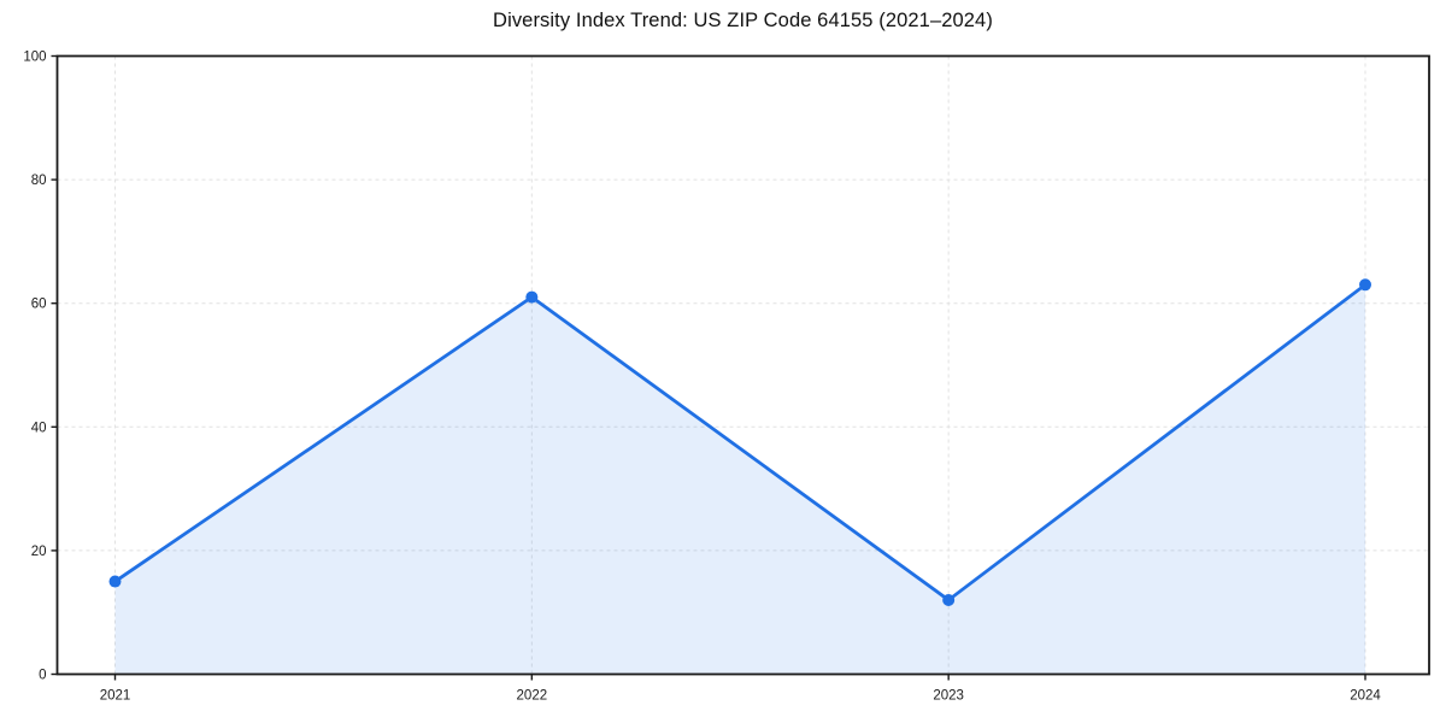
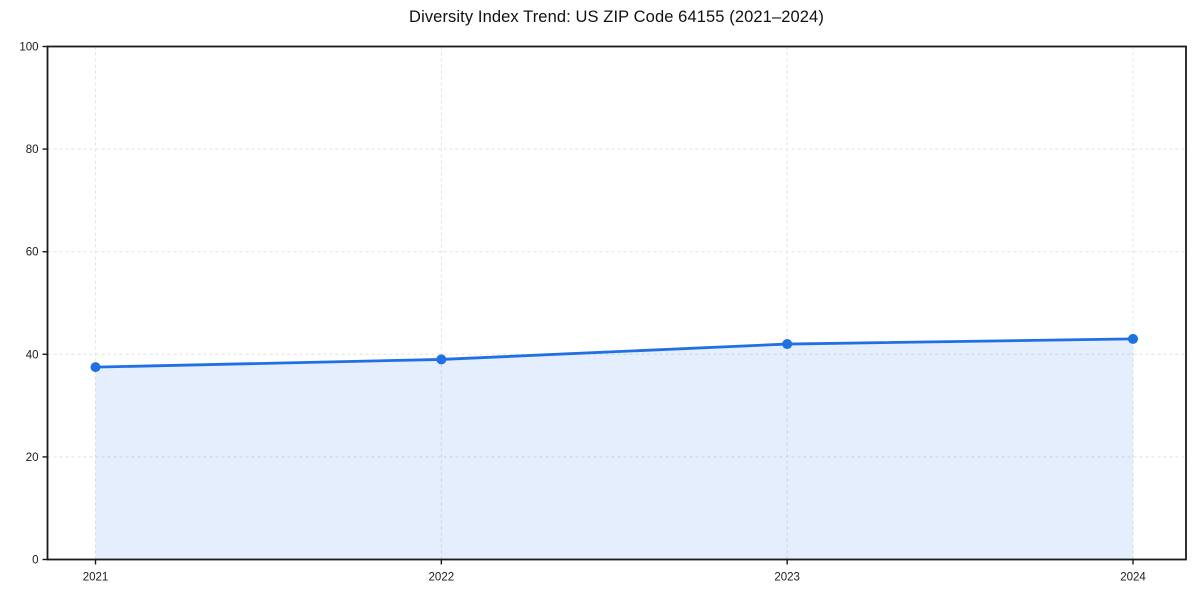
2021: 15 -> 38
2022: 61 -> 39
2023: 12 -> 42
2024: 63 -> 43
